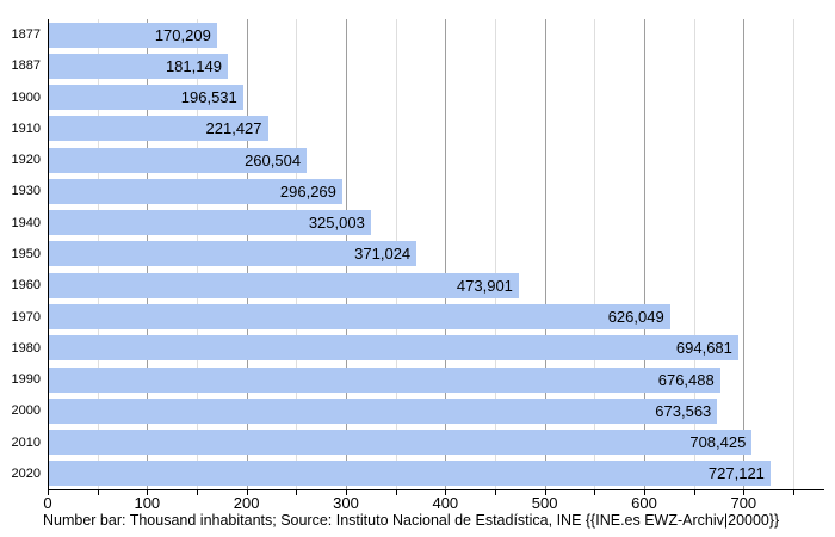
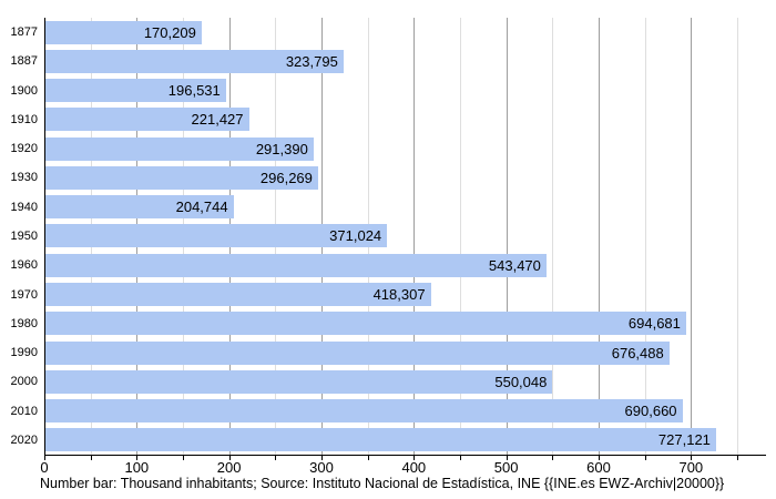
1887: 181,149 -> 323,795
1920: 260,504 -> 291,390
1940: 325,003 -> 204,744
1960: 473,901 -> 543,470
1970: 626,049 -> 418,307
2000: 673,563 -> 550,048
2010: 708,425 -> 690,660
